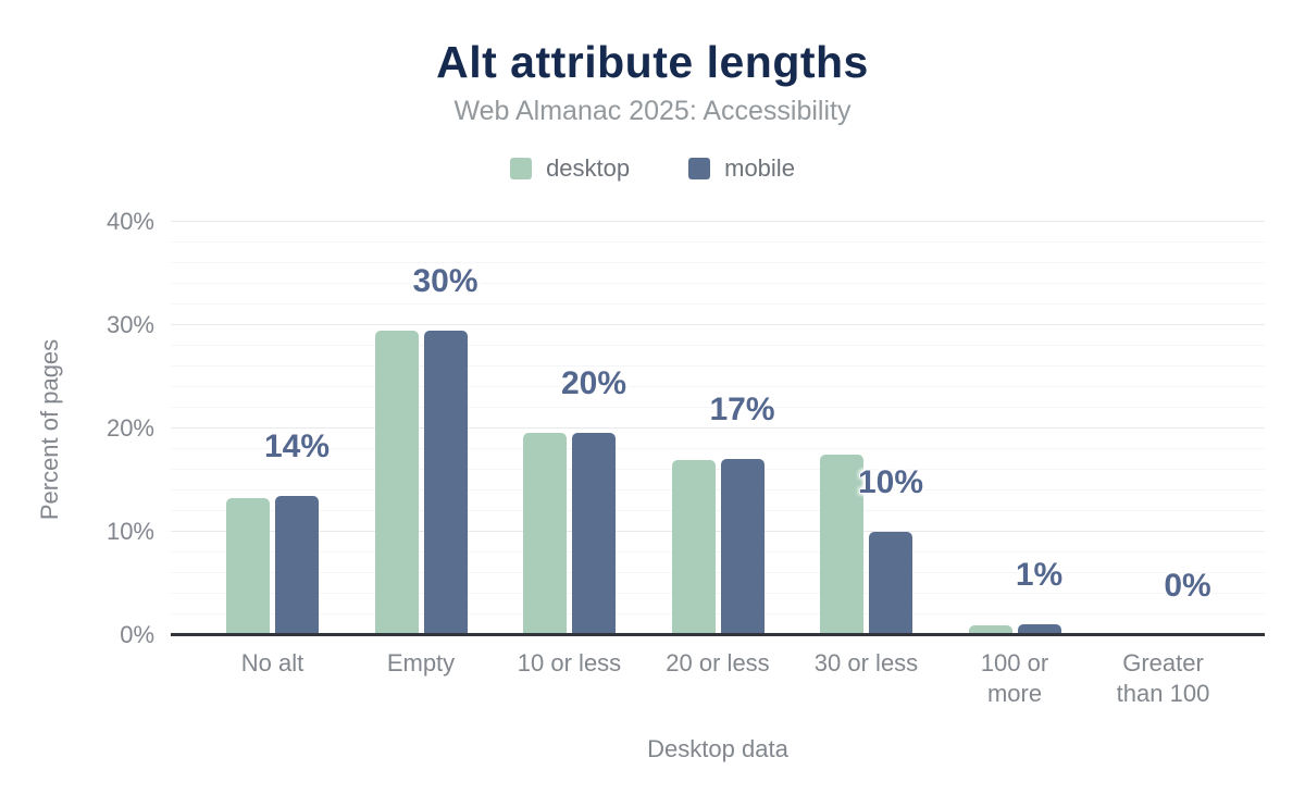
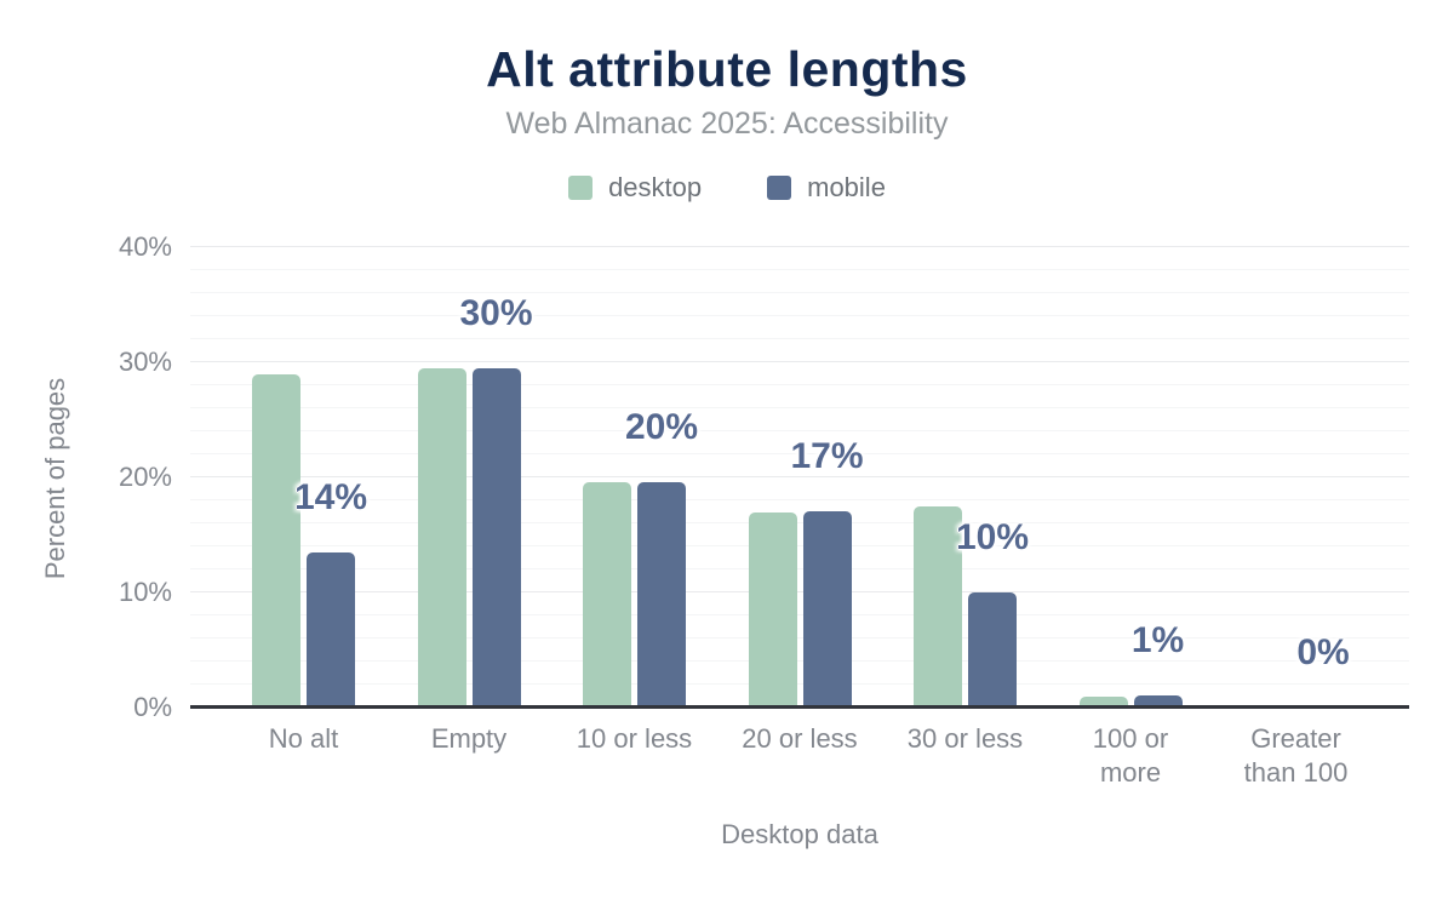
desktop/No alt: 13% -> 29%
